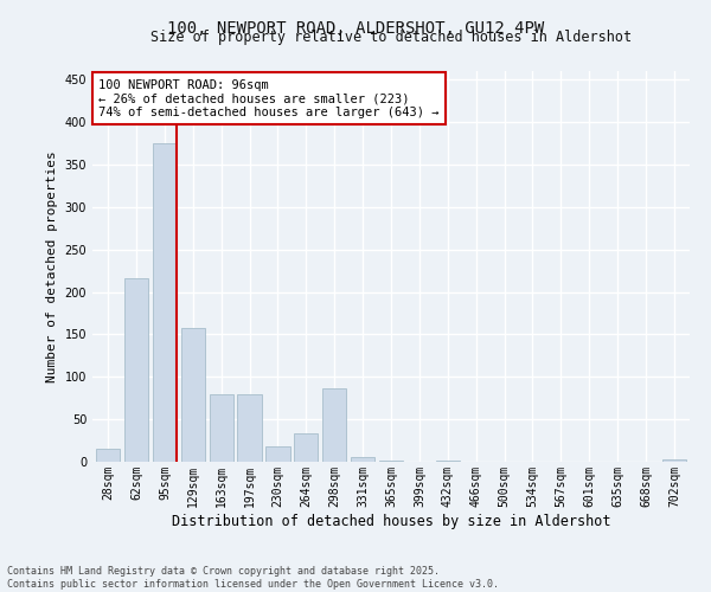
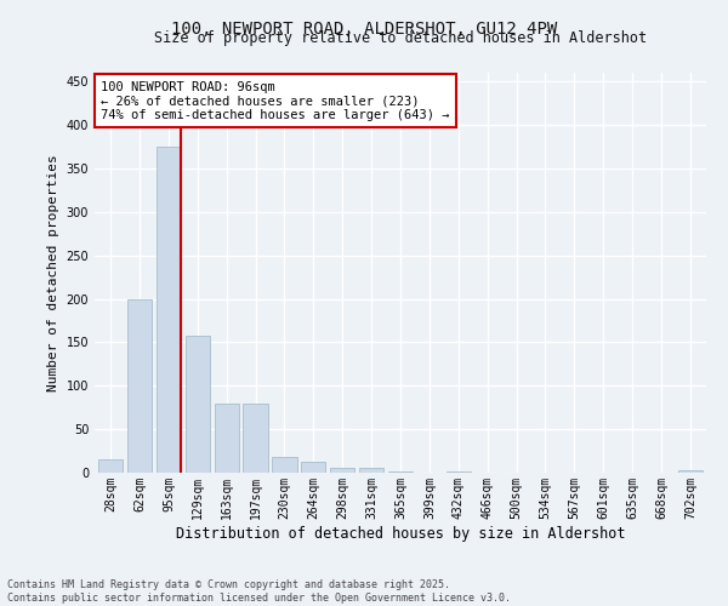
62sqm: 216 -> 200
264sqm: 34 -> 13
298sqm: 86 -> 6
